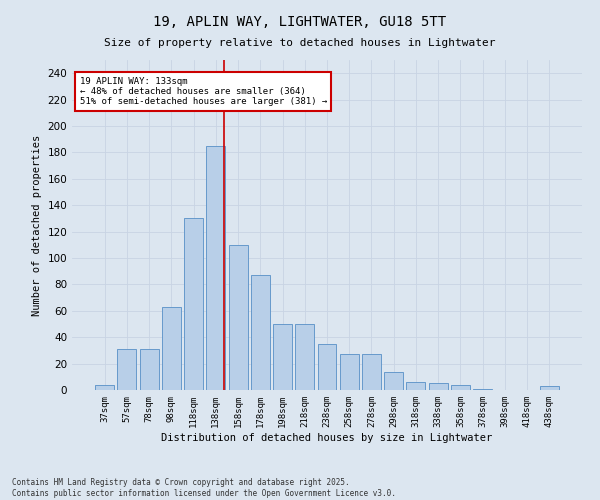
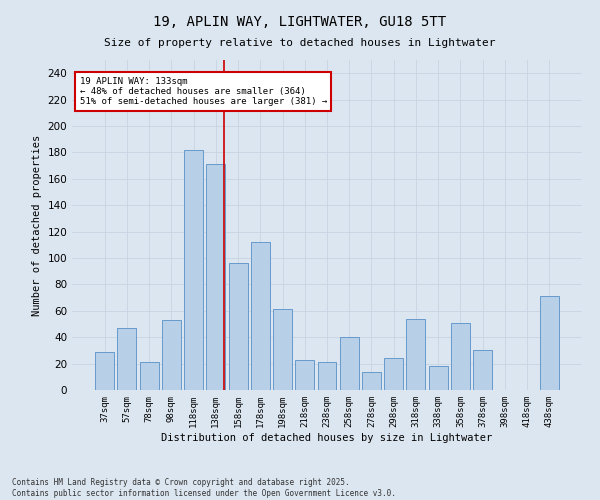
37sqm: 4 -> 29
57sqm: 31 -> 47
78sqm: 31 -> 21
98sqm: 63 -> 53
118sqm: 130 -> 182
138sqm: 185 -> 171
158sqm: 110 -> 96
178sqm: 87 -> 112
198sqm: 50 -> 61
218sqm: 50 -> 23
238sqm: 35 -> 21
258sqm: 27 -> 40
278sqm: 27 -> 14
298sqm: 14 -> 24
318sqm: 6 -> 54
338sqm: 5 -> 18
358sqm: 4 -> 51
378sqm: 1 -> 30
438sqm: 3 -> 71
